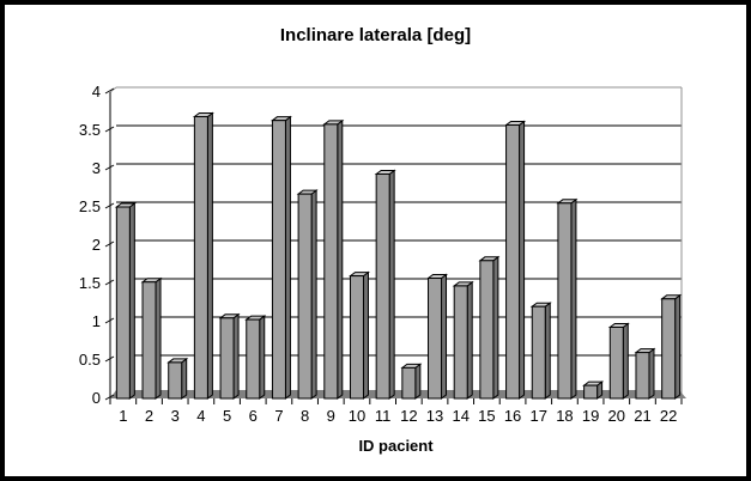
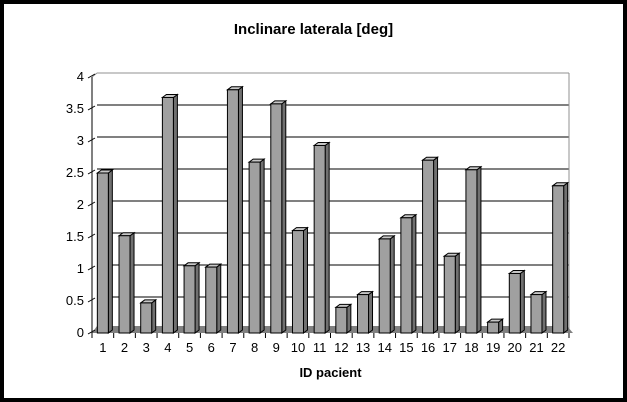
7: 3.6 -> 3.8
13: 1.6 -> 0.6
16: 3.6 -> 2.7
22: 1.3 -> 2.3
